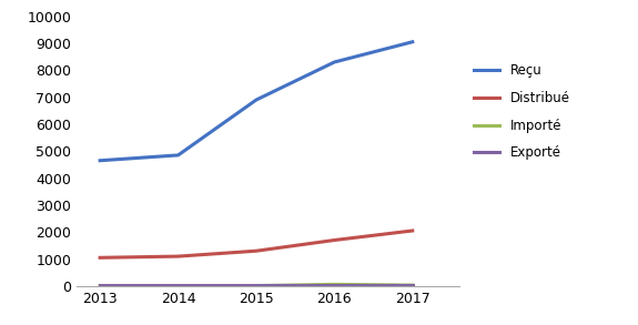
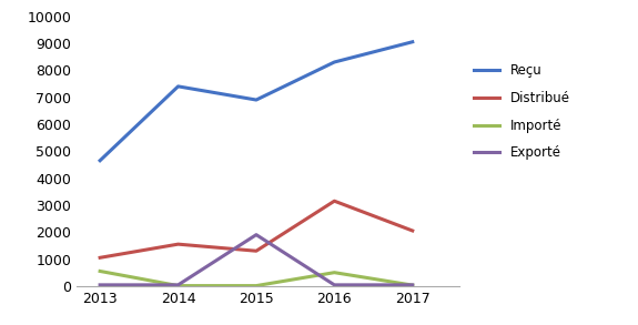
Importé/2013: 10 -> 550
Reçu/2014: 4850 -> 7400
Distribué/2014: 1100 -> 1550
Exporté/2015: 40 -> 1900
Distribué/2016: 1700 -> 3150
Importé/2016: 60 -> 500
